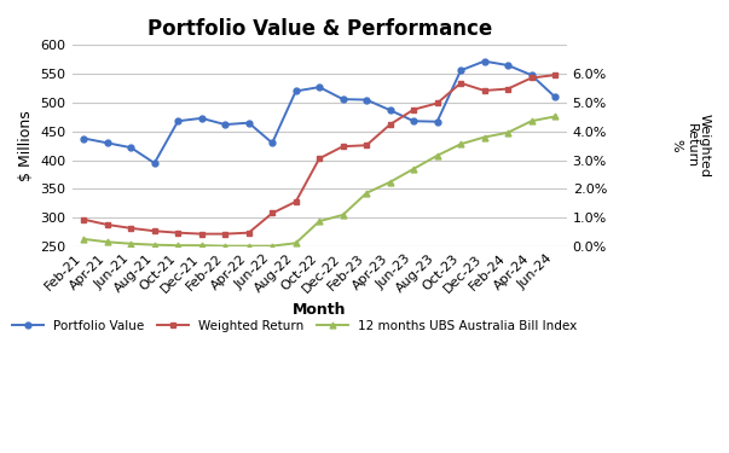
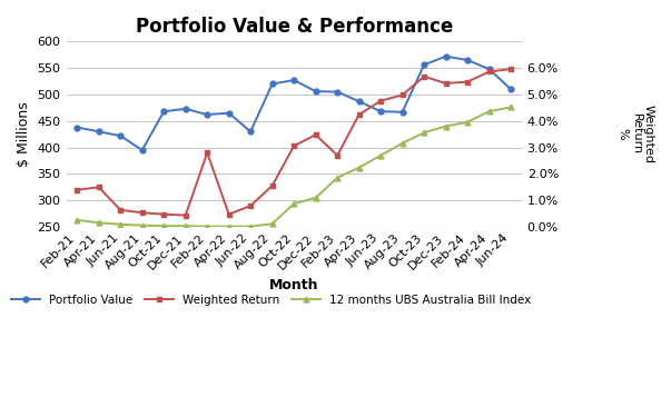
Weighted Return/Feb-21: 297 -> 320
Weighted Return/Apr-21: 288 -> 325
Weighted Return/Feb-22: 272 -> 390
Weighted Return/Jun-22: 308 -> 290
Weighted Return/Feb-23: 426 -> 385
